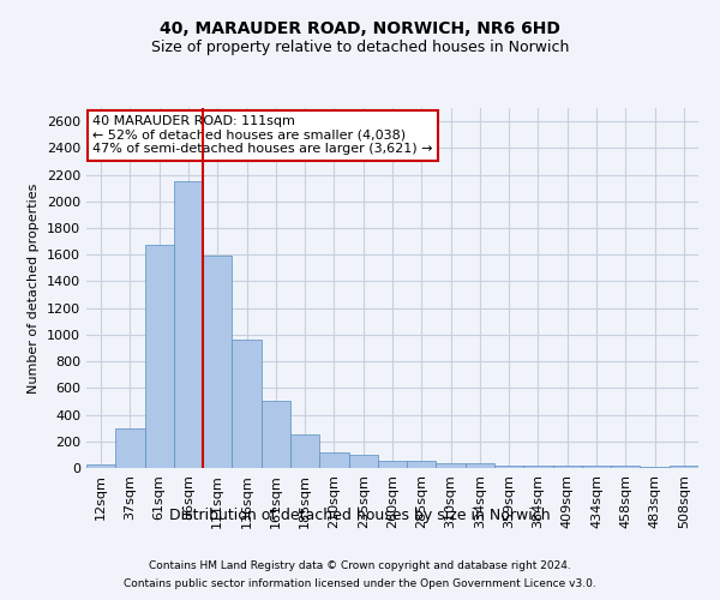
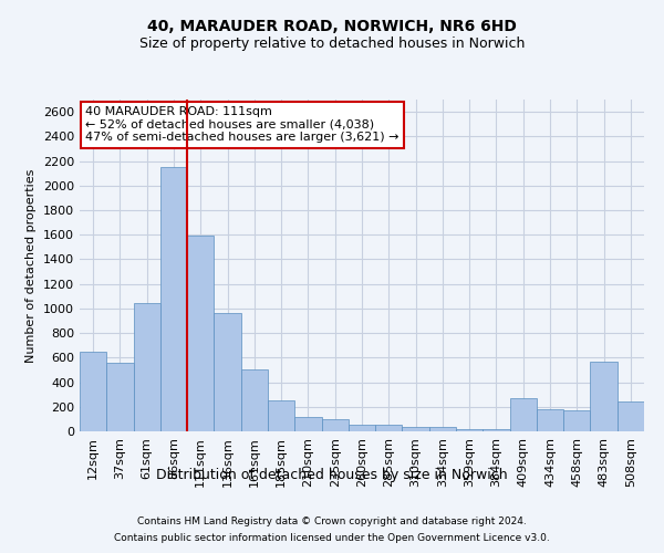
12sqm: 20 -> 650
37sqm: 300 -> 560
61sqm: 1670 -> 1040
409sqm: 20 -> 270
434sqm: 20 -> 180
458sqm: 20 -> 170
483sqm: 0 -> 570
508sqm: 20 -> 240
